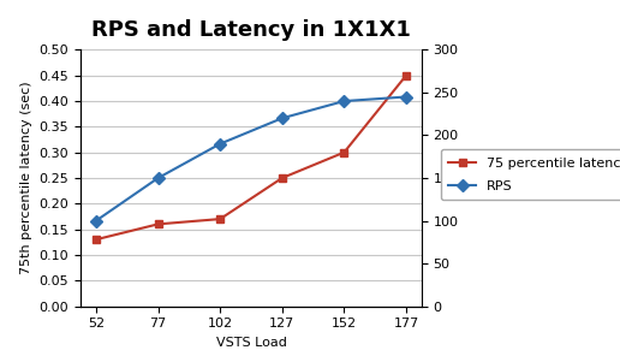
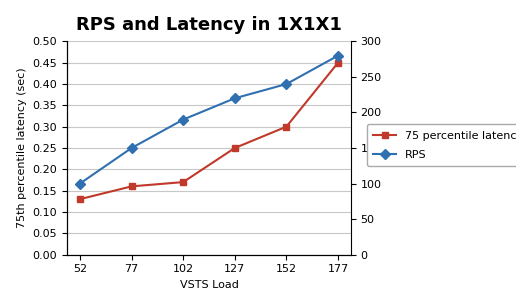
RPS/177: 245 -> 280
